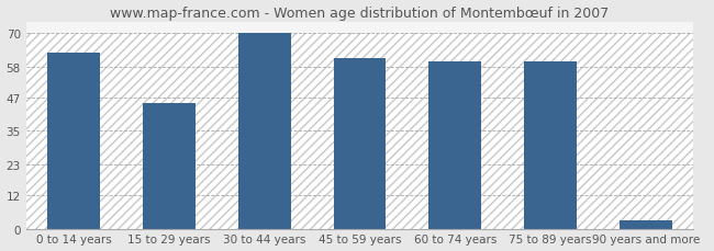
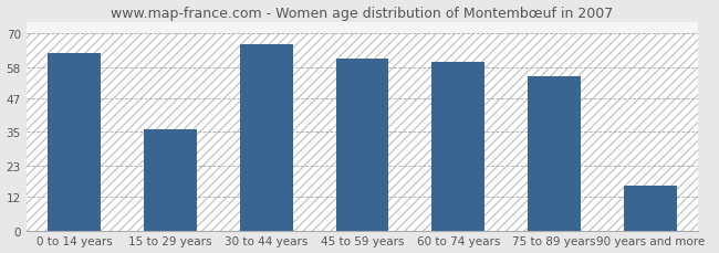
15 to 29 years: 45 -> 36
30 to 44 years: 70 -> 66
75 to 89 years: 60 -> 55
90 years and more: 3 -> 16
